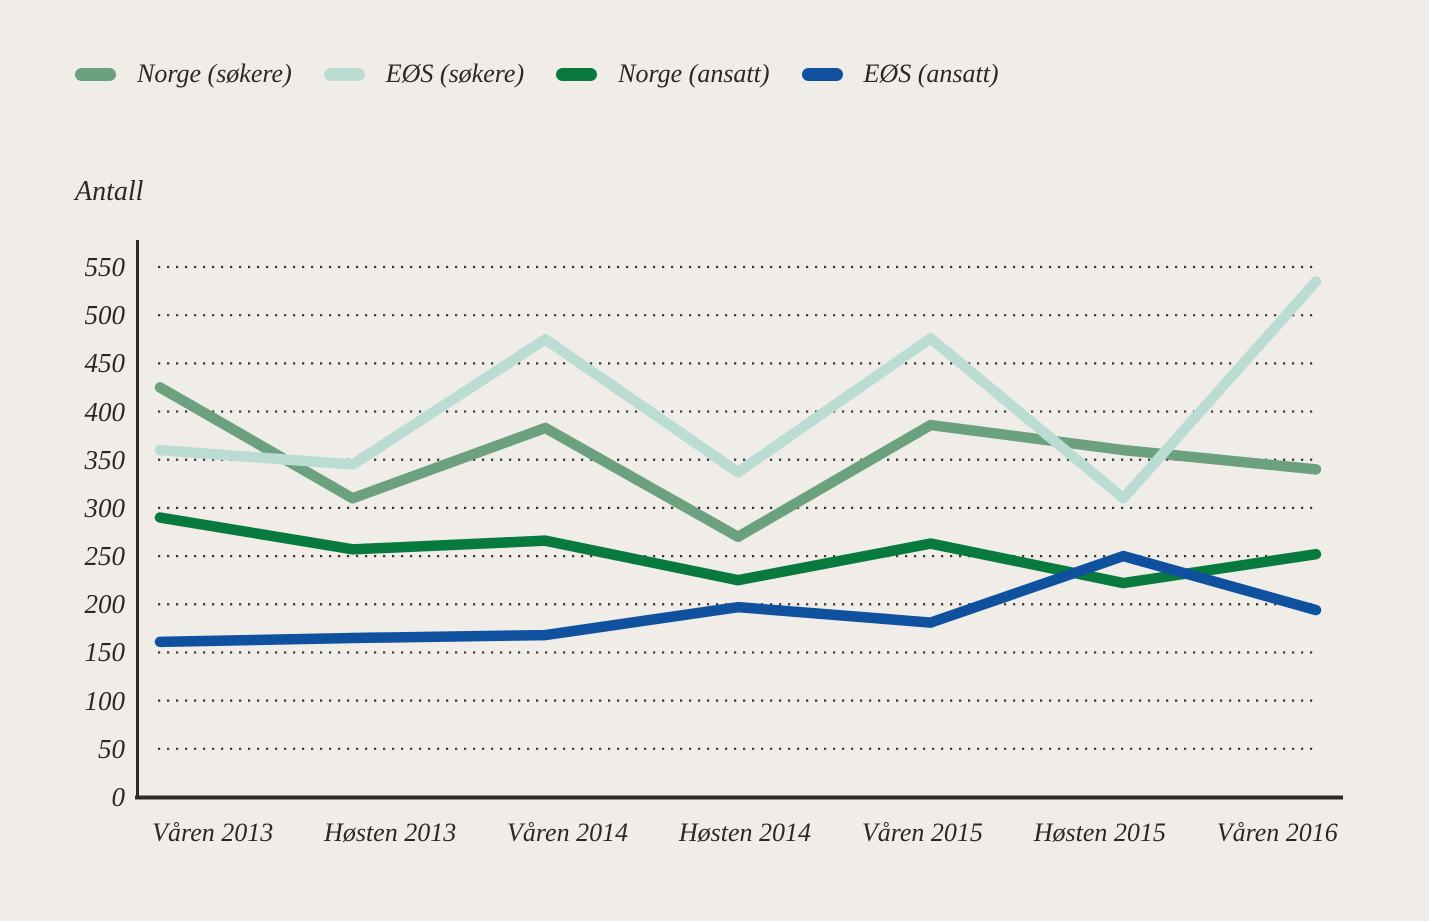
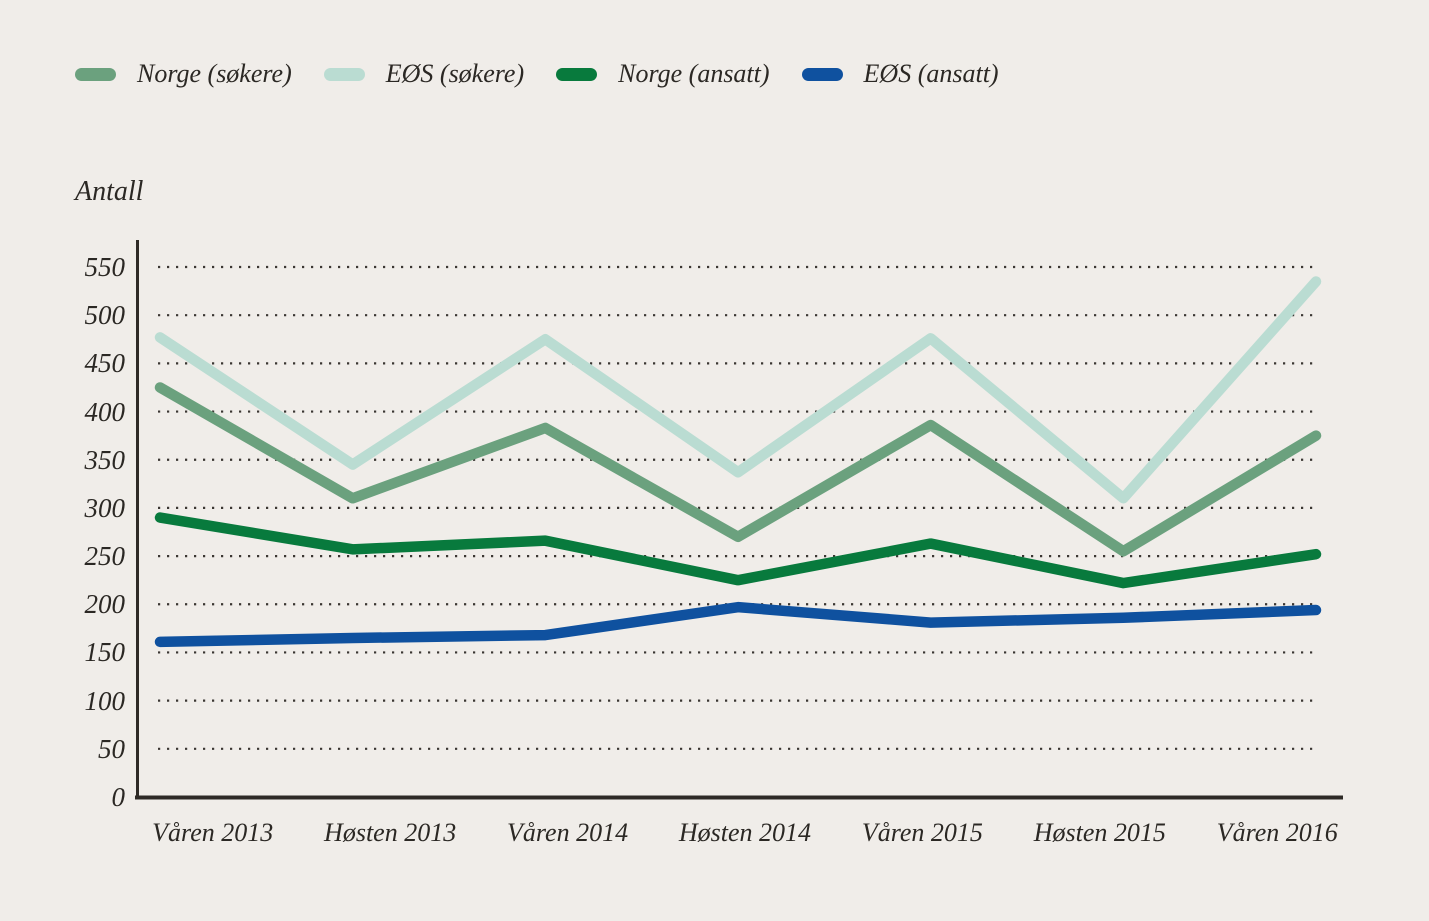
EØS (søkere)/Våren 2013: 360 -> 480
Norge (søkere)/Høsten 2015: 360 -> 260
EØS (ansatt)/Høsten 2015: 250 -> 190
Norge (søkere)/Våren 2016: 340 -> 380
